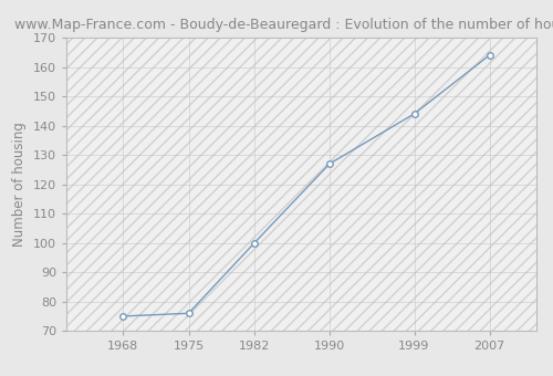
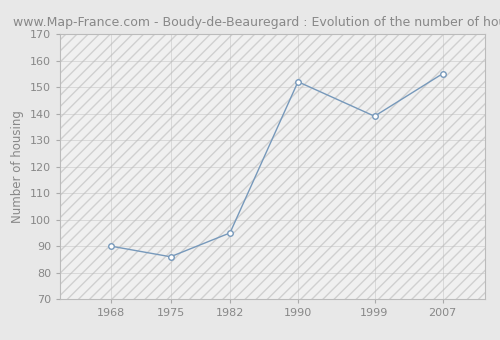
1968: 75 -> 90
1975: 76 -> 86
1982: 100 -> 95
1990: 127 -> 152
1999: 144 -> 139
2007: 164 -> 155
